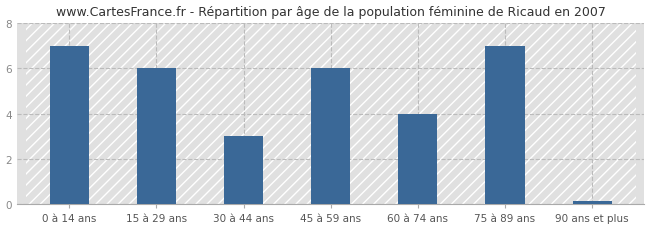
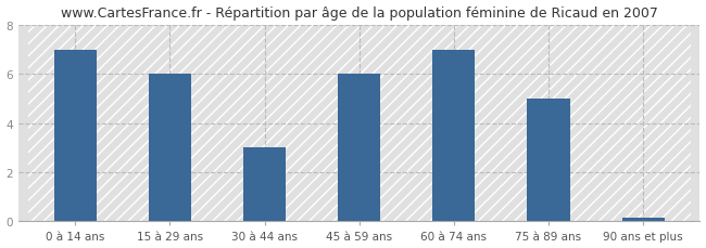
60 à 74 ans: 4.00 -> 7.00
75 à 89 ans: 7.00 -> 5.00
